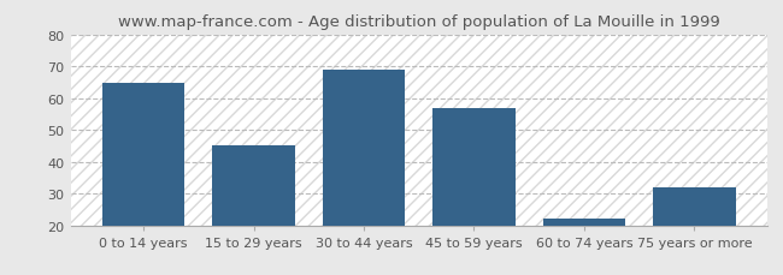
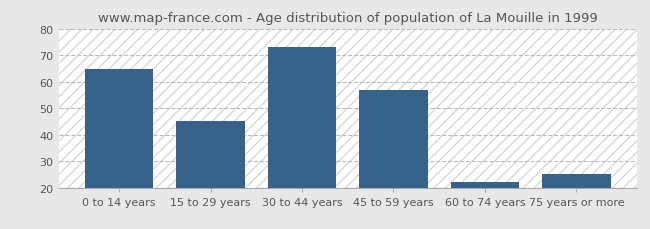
30 to 44 years: 69 -> 73
75 years or more: 32 -> 25
